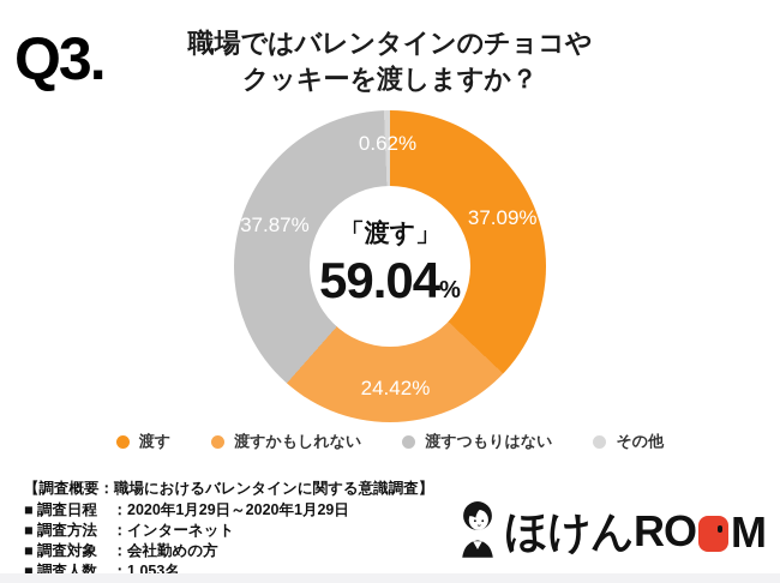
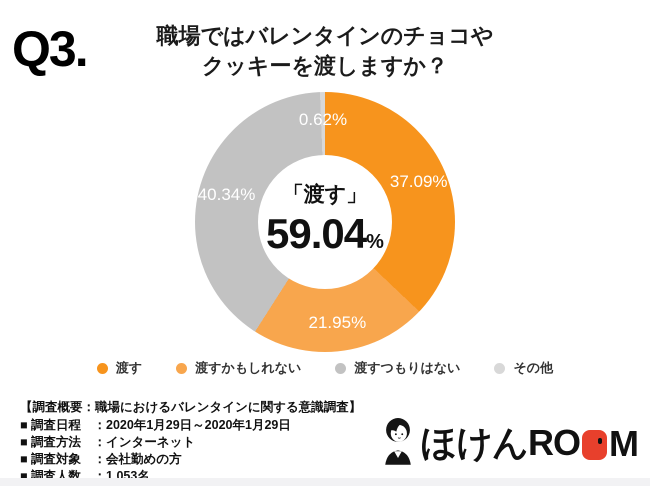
渡すかもしれない: 24.42% -> 21.95%
渡すつもりはない: 37.87% -> 40.34%
